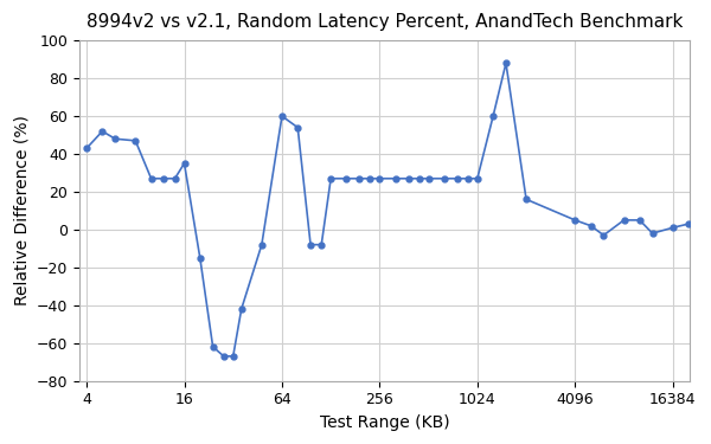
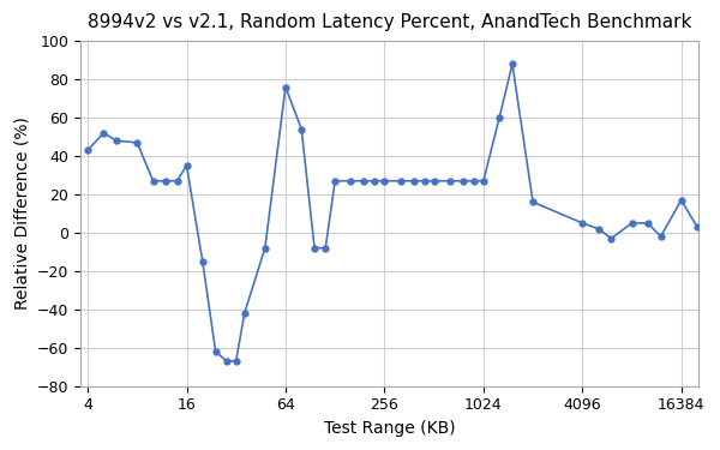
64: 60 -> 76
16384: 1 -> 17
